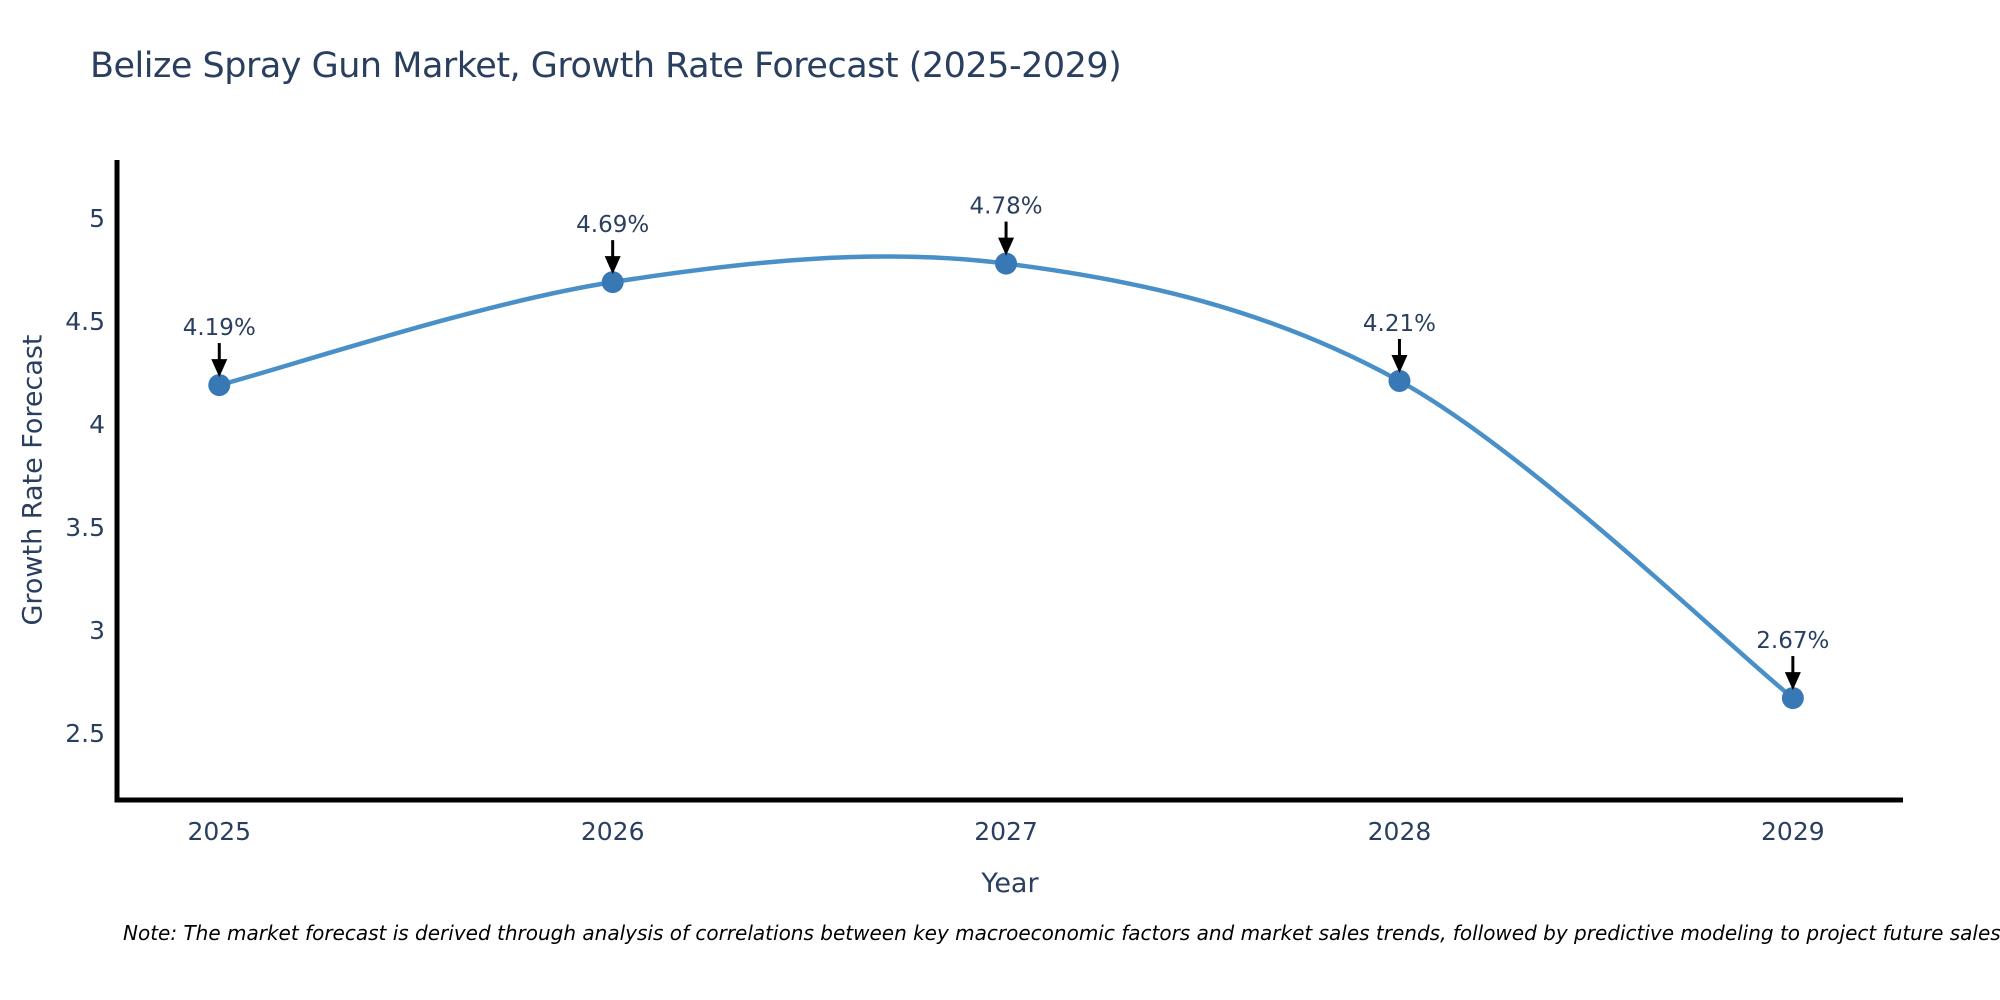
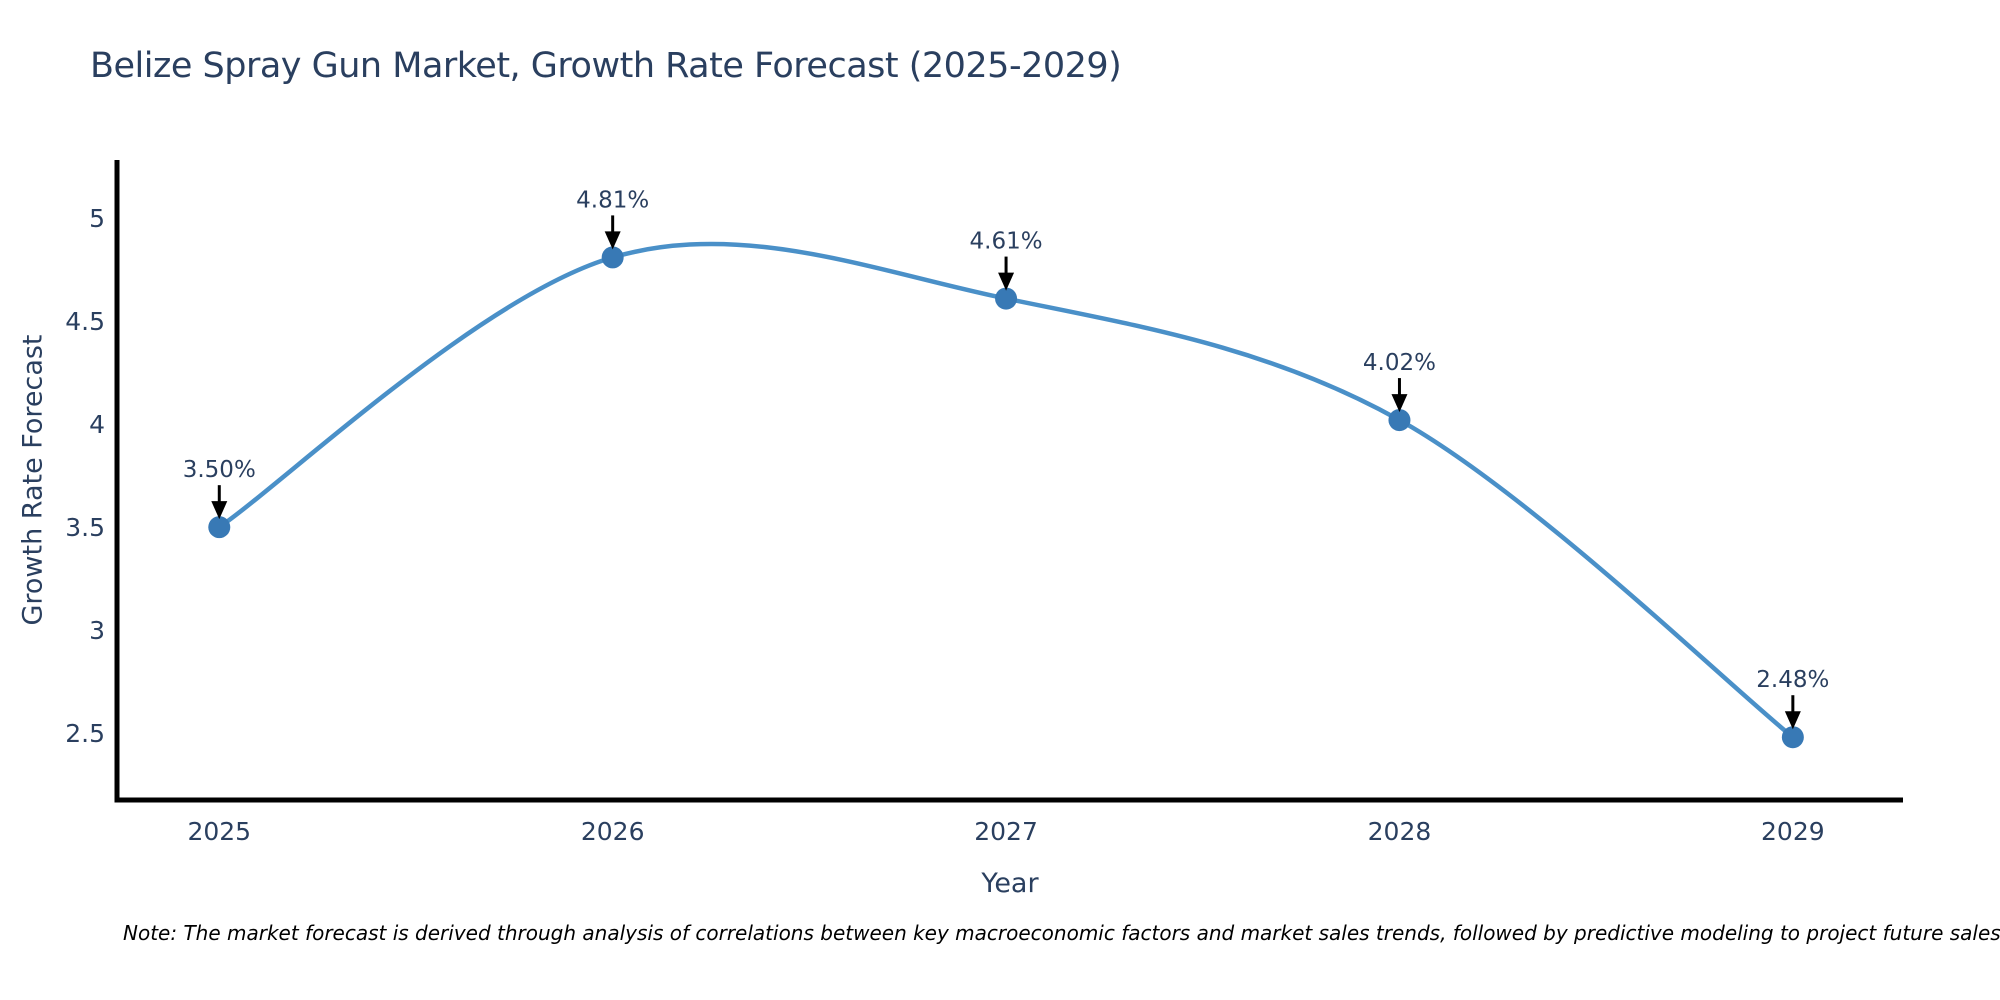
2025: 4.19% -> 3.50%
2026: 4.69% -> 4.81%
2027: 4.78% -> 4.61%
2028: 4.21% -> 4.02%
2029: 2.67% -> 2.48%
